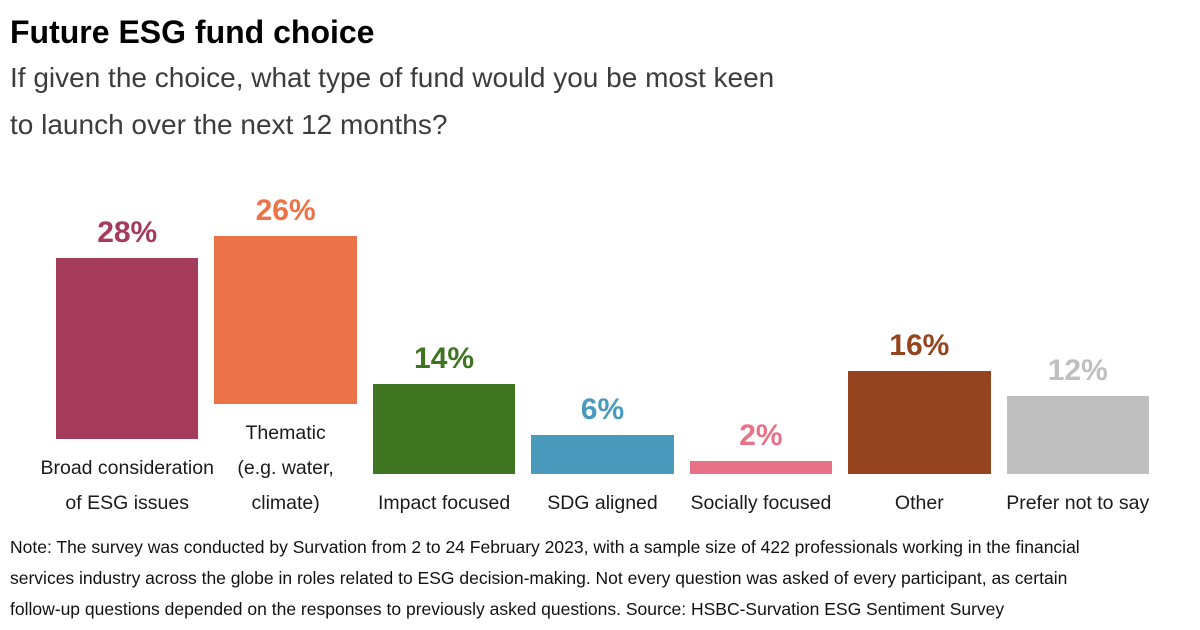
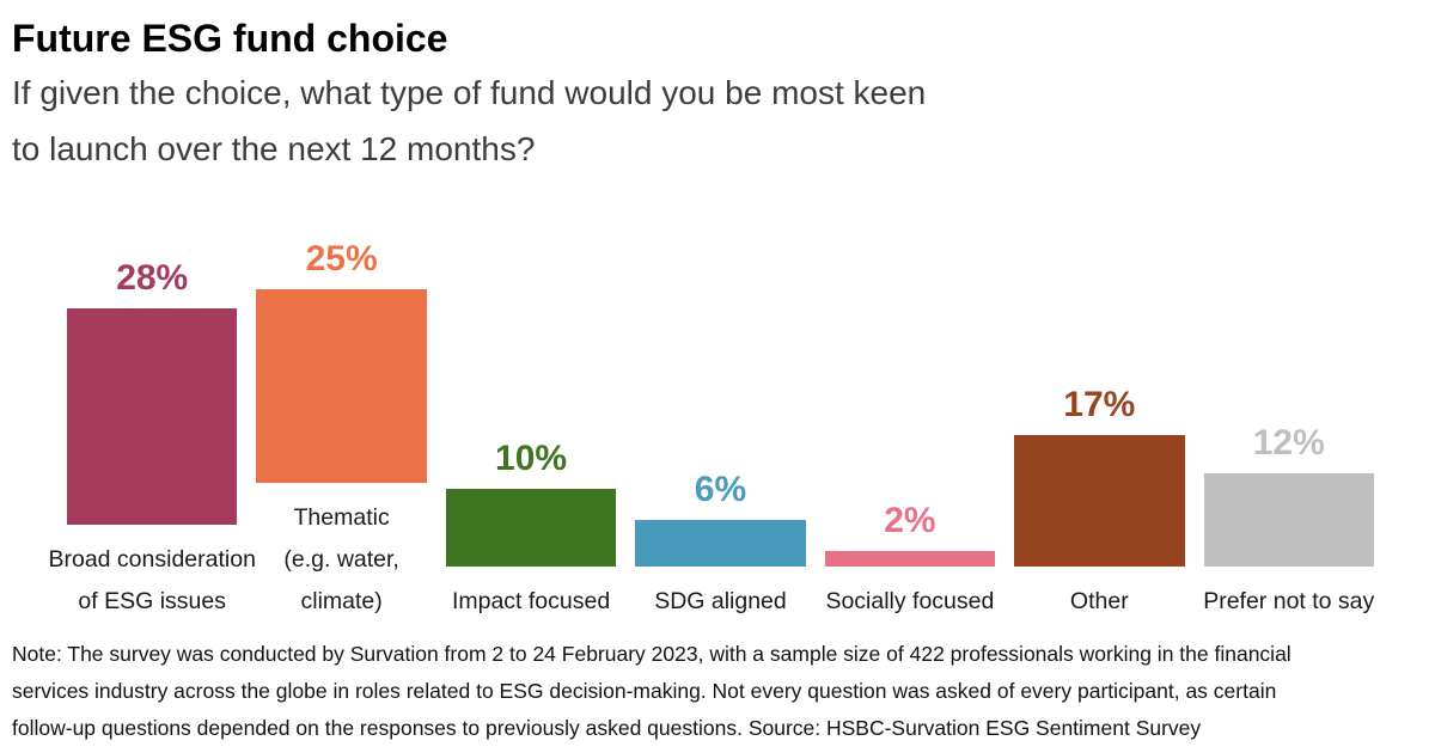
Thematic (e.g. water, climate): 26% -> 25%
Impact focused: 14% -> 10%
Other: 16% -> 17%
